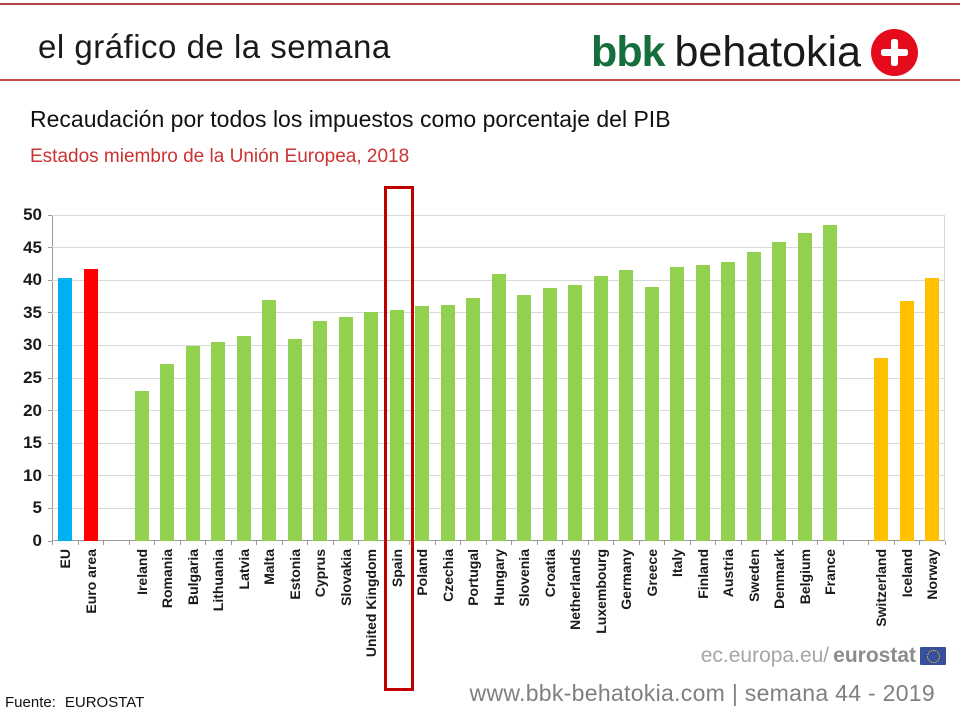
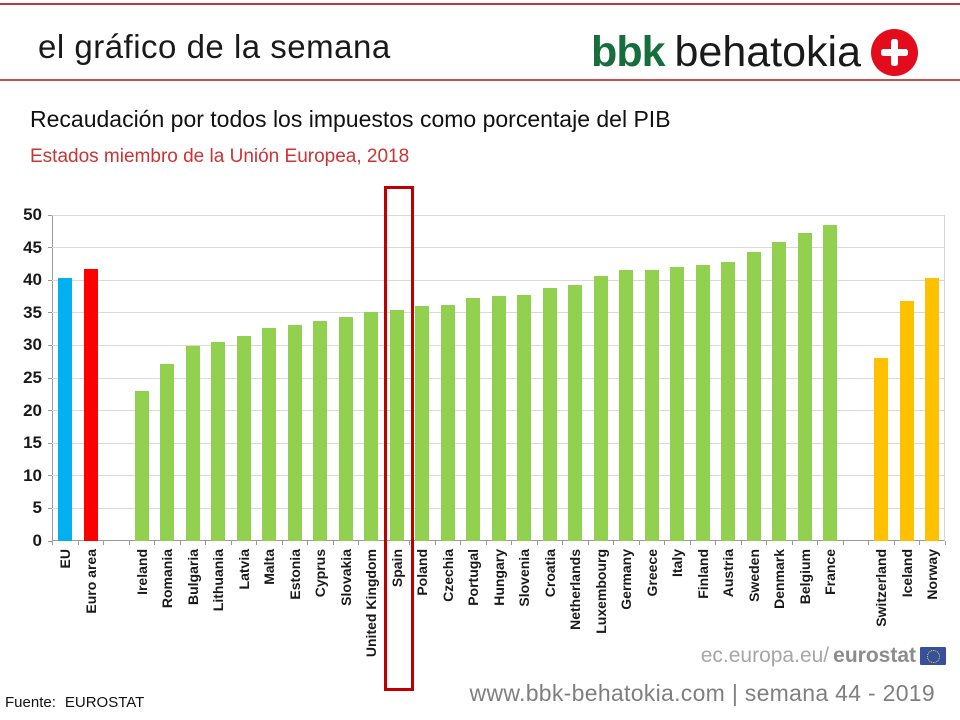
Malta: 37 -> 33
Estonia: 31 -> 33
Hungary: 41 -> 38
Greece: 39 -> 42
